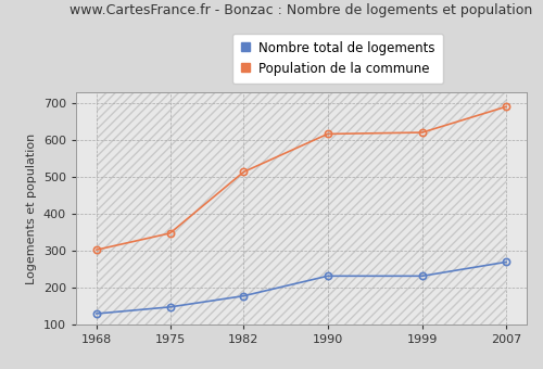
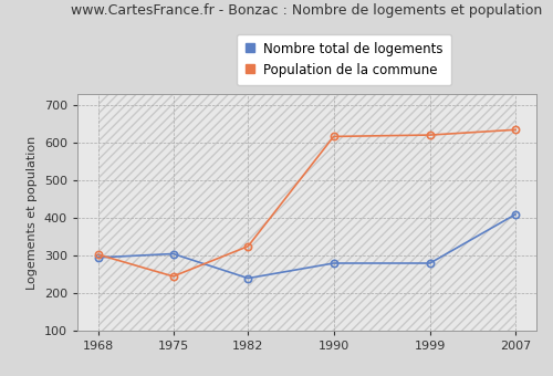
Nombre total de logements/1968: 130 -> 295
Nombre total de logements/1975: 148 -> 305
Population de la commune/1975: 348 -> 245
Nombre total de logements/1982: 178 -> 240
Population de la commune/1982: 514 -> 325
Nombre total de logements/1990: 232 -> 280
Nombre total de logements/1999: 232 -> 280
Nombre total de logements/2007: 270 -> 410
Population de la commune/2007: 691 -> 635
